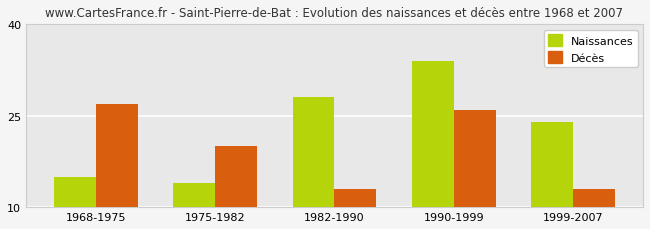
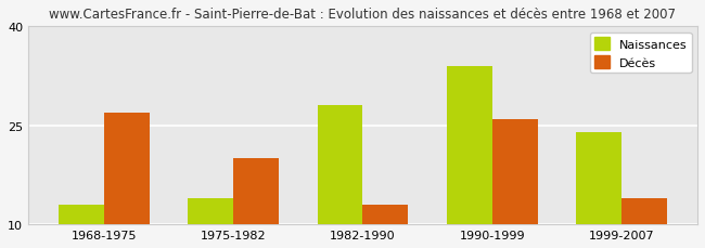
Naissances/1968-1975: 15 -> 13
Décès/1999-2007: 13 -> 14
